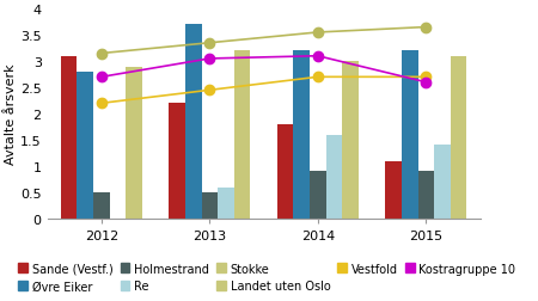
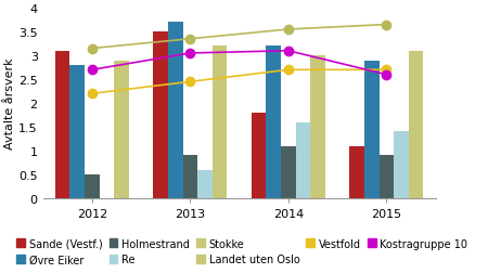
Sande (Vestf.)/2013: 2.2 -> 3.5
Holmestrand/2013: 0.5 -> 0.9
Holmestrand/2014: 0.9 -> 1.1
Øvre Eiker/2015: 3.2 -> 2.9
